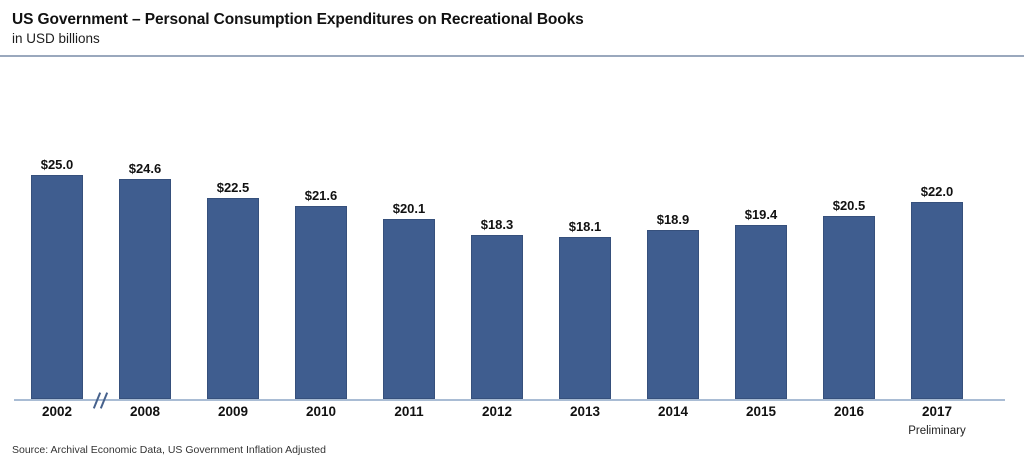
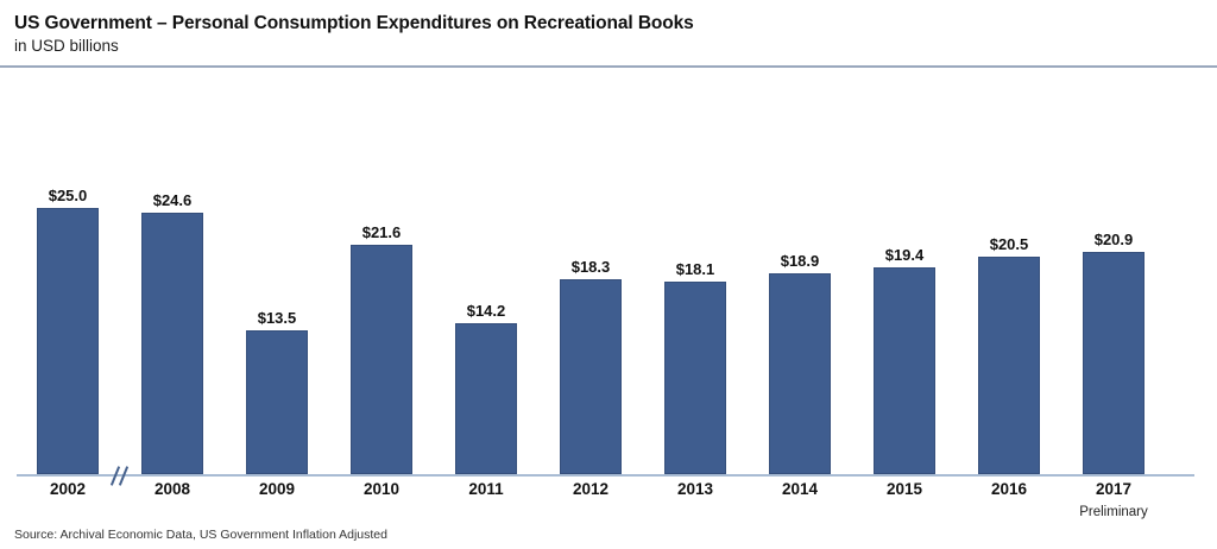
2009: $22.5 -> $13.5
2011: $20.1 -> $14.2
2017: $22.0 -> $20.9
